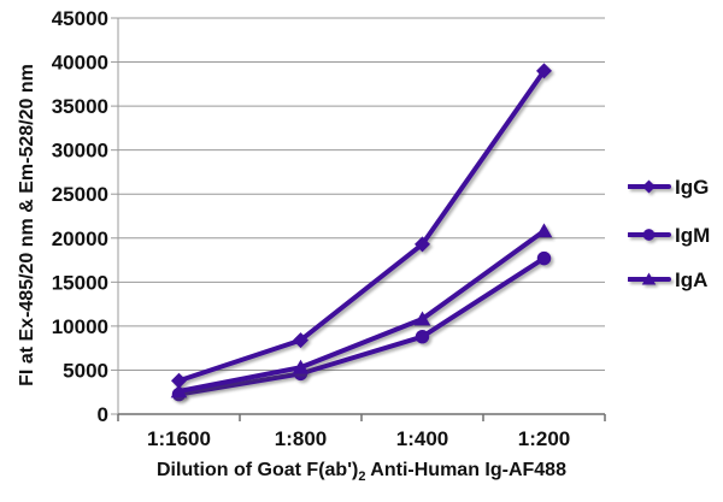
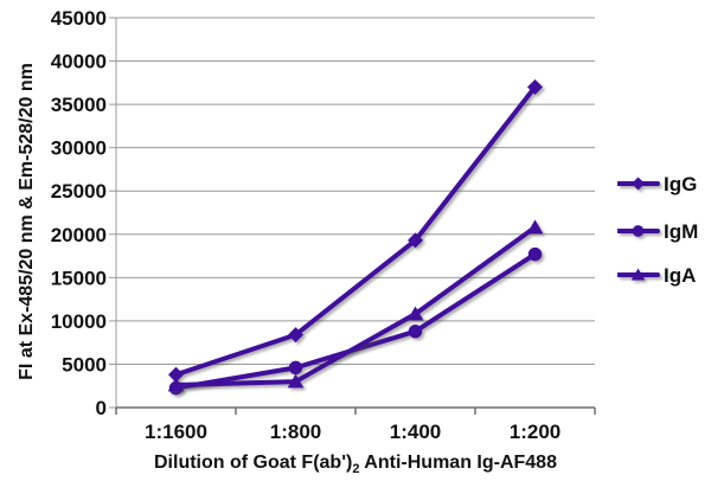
IgA/1:800: 5000 -> 3000
IgG/1:200: 39000 -> 37000
